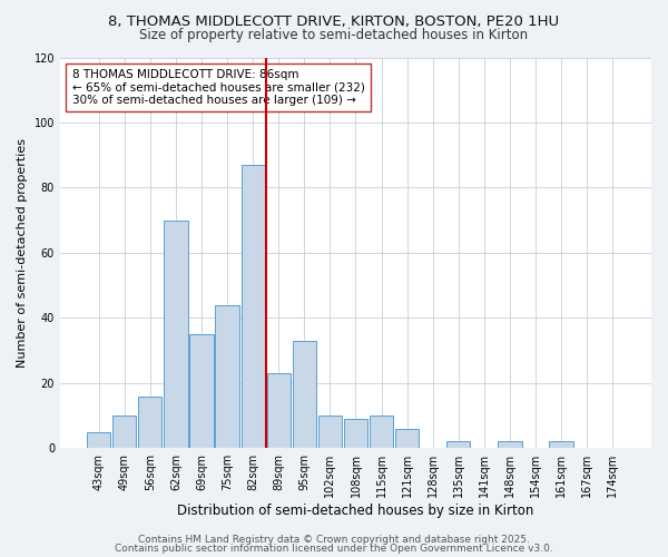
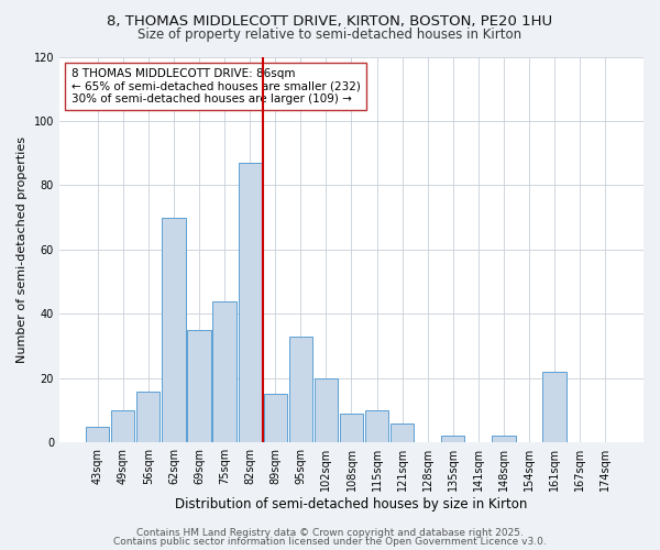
89sqm: 23 -> 15
102sqm: 10 -> 20
161sqm: 2 -> 22
